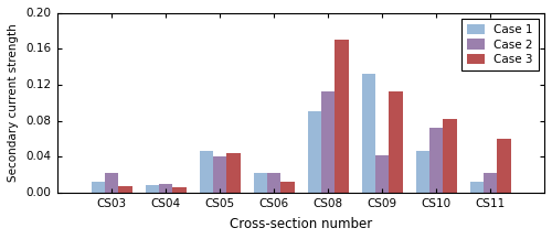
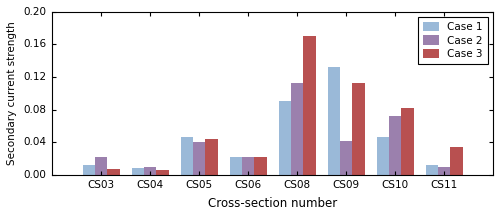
Case 3/CS06: 0.012 -> 0.022
Case 2/CS11: 0.022 -> 0.010
Case 3/CS11: 0.060 -> 0.034
